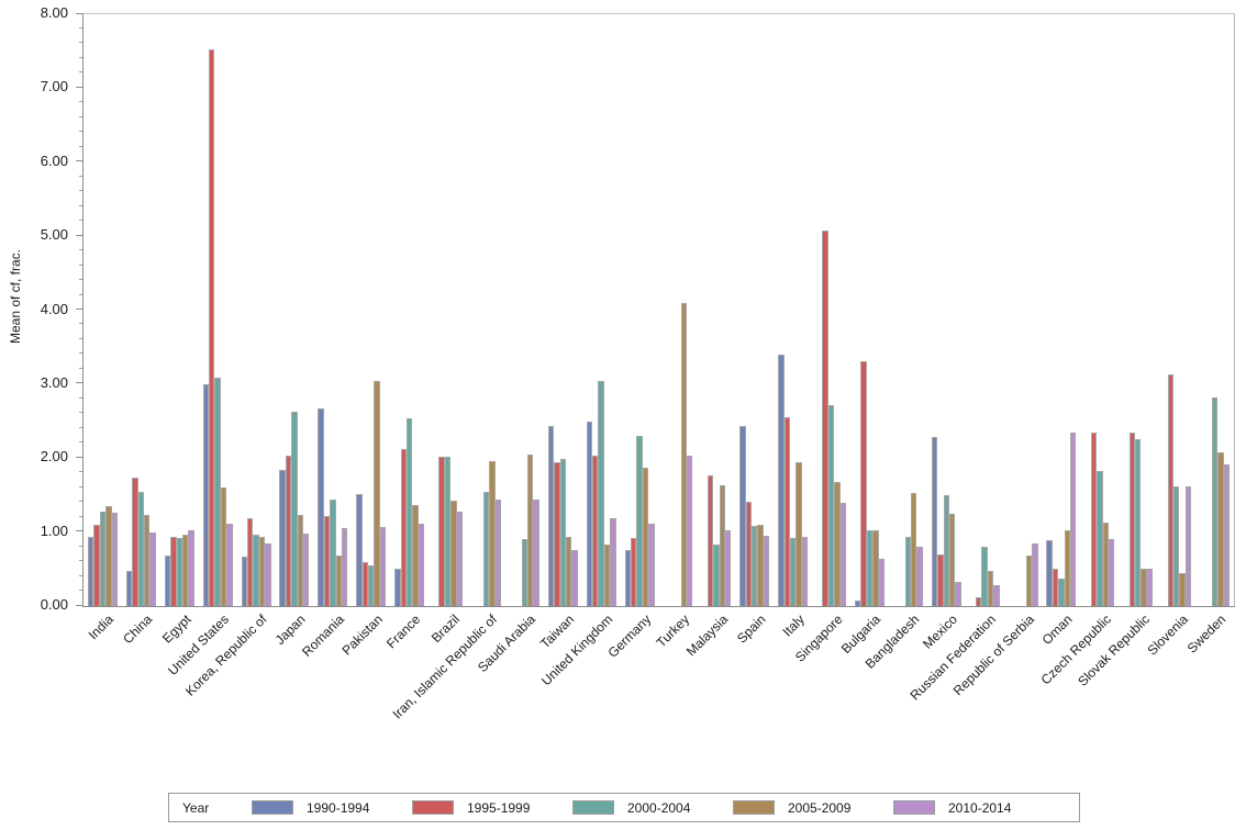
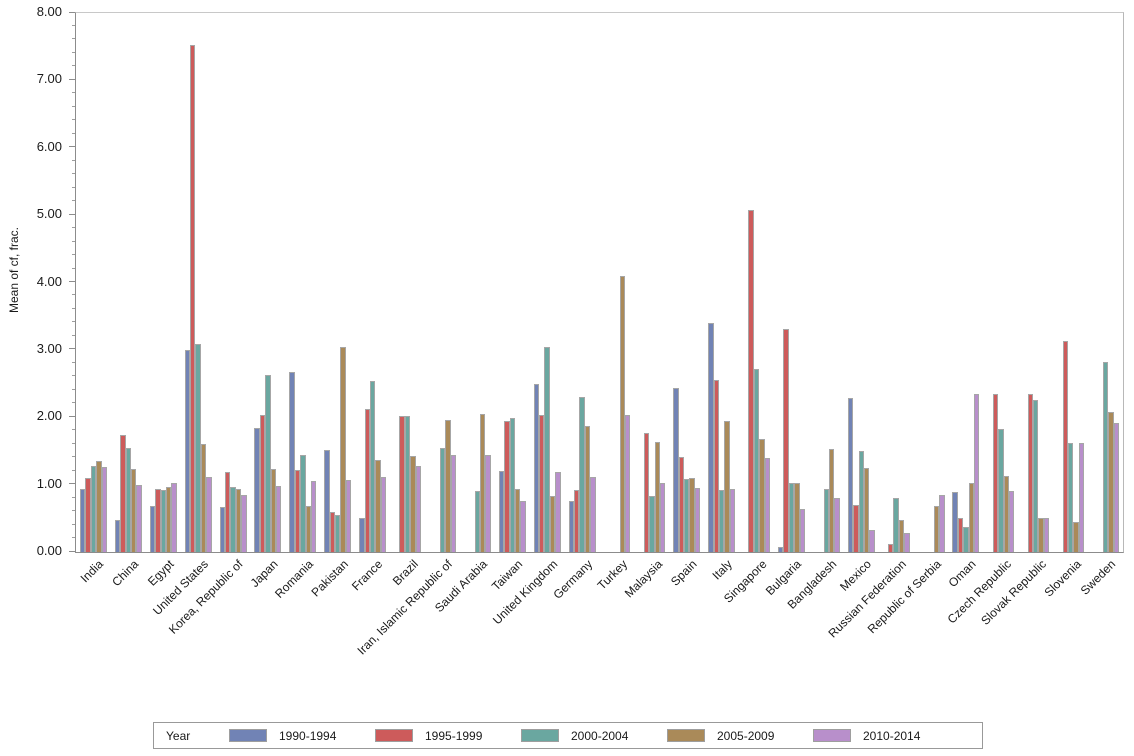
1990-1994/Taiwan: 2.4 -> 1.2
